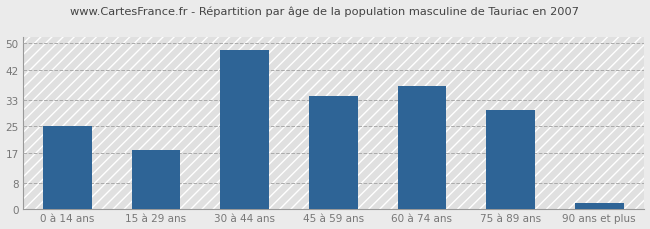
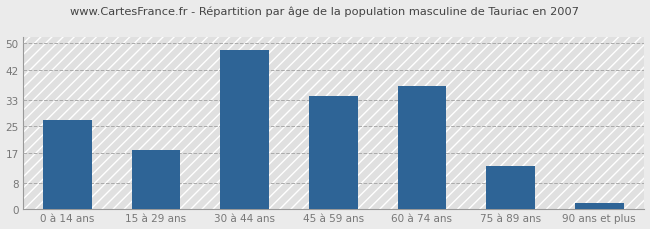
0 à 14 ans: 25 -> 27
75 à 89 ans: 30 -> 13
